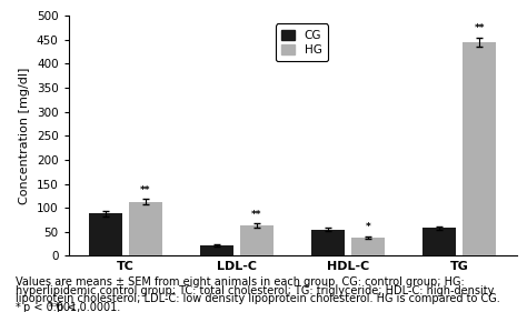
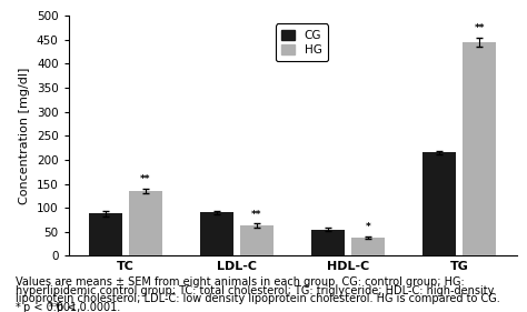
HG/TC: 113 -> 135
CG/LDL-C: 22 -> 90
CG/TG: 58 -> 215
